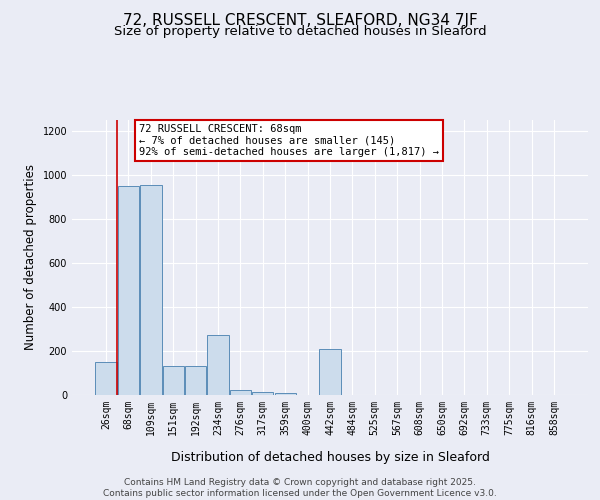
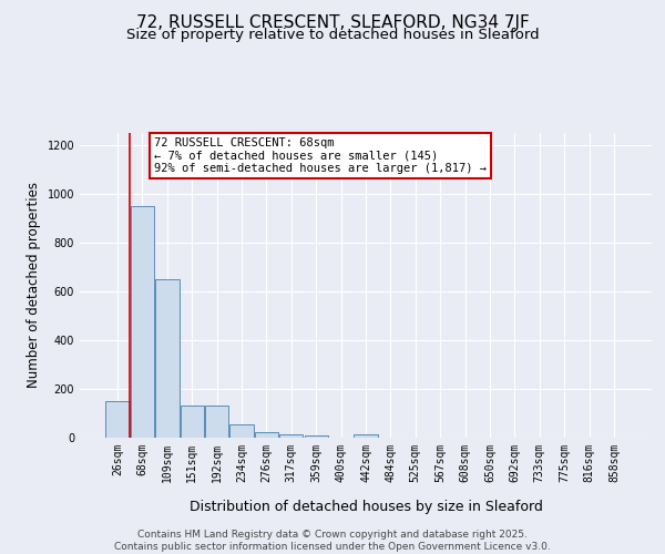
109sqm: 955 -> 650
234sqm: 275 -> 55
442sqm: 210 -> 12
